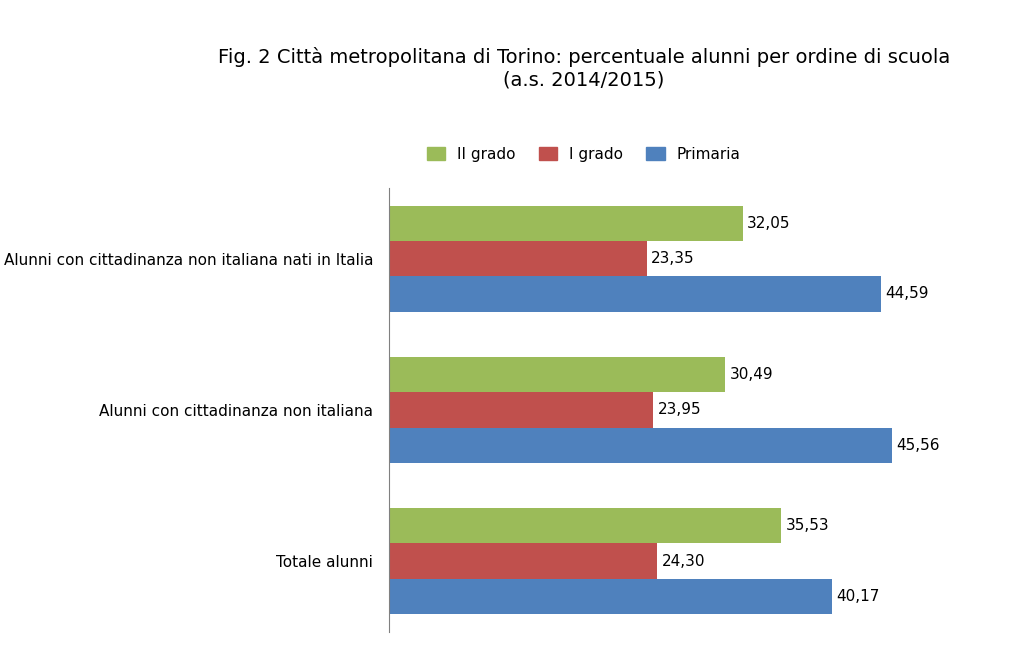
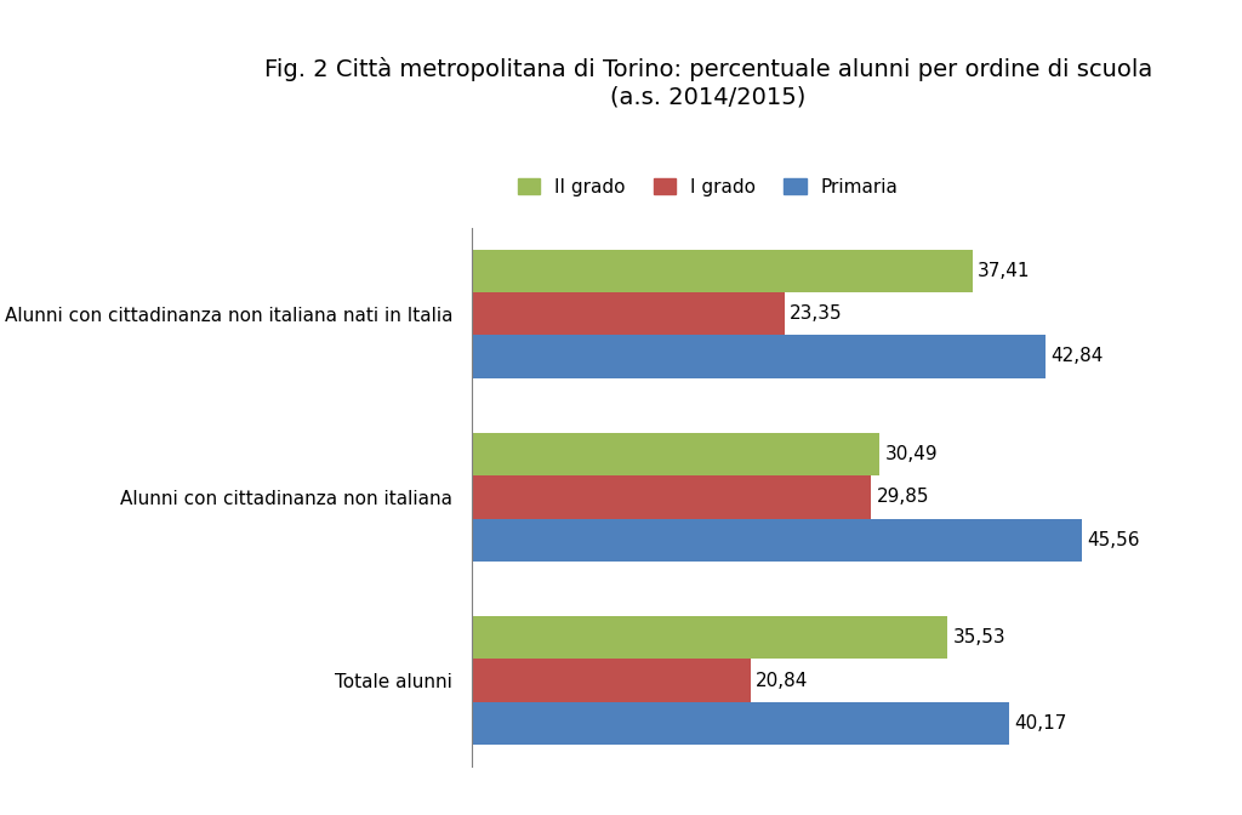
II grado/Alunni con cittadinanza non italiana nati in Italia: 32,05 -> 37,41
Primaria/Alunni con cittadinanza non italiana nati in Italia: 44,59 -> 42,84
I grado/Alunni con cittadinanza non italiana: 23,95 -> 29,85
I grado/Totale alunni: 24,30 -> 20,84
